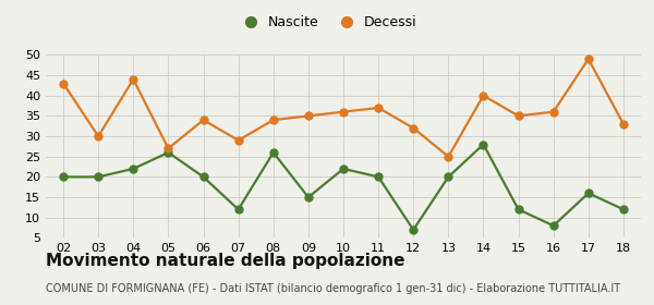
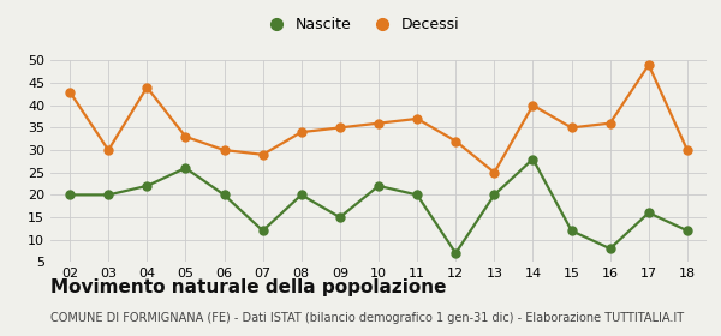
Decessi/05: 27 -> 33
Decessi/06: 34 -> 30
Nascite/08: 26 -> 20
Decessi/18: 33 -> 30
